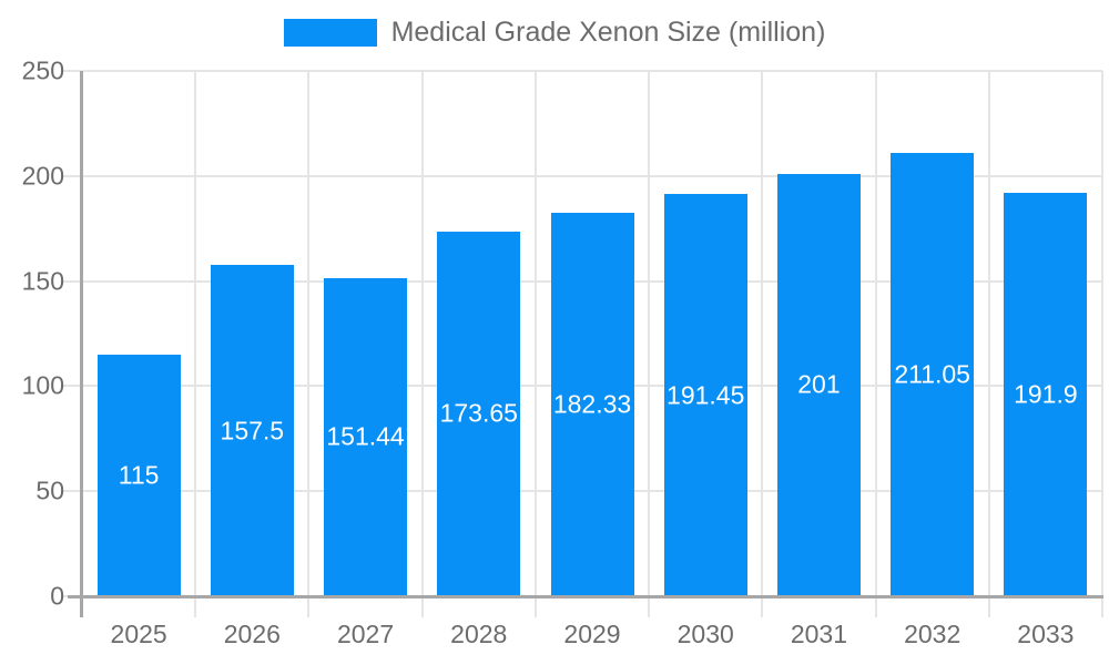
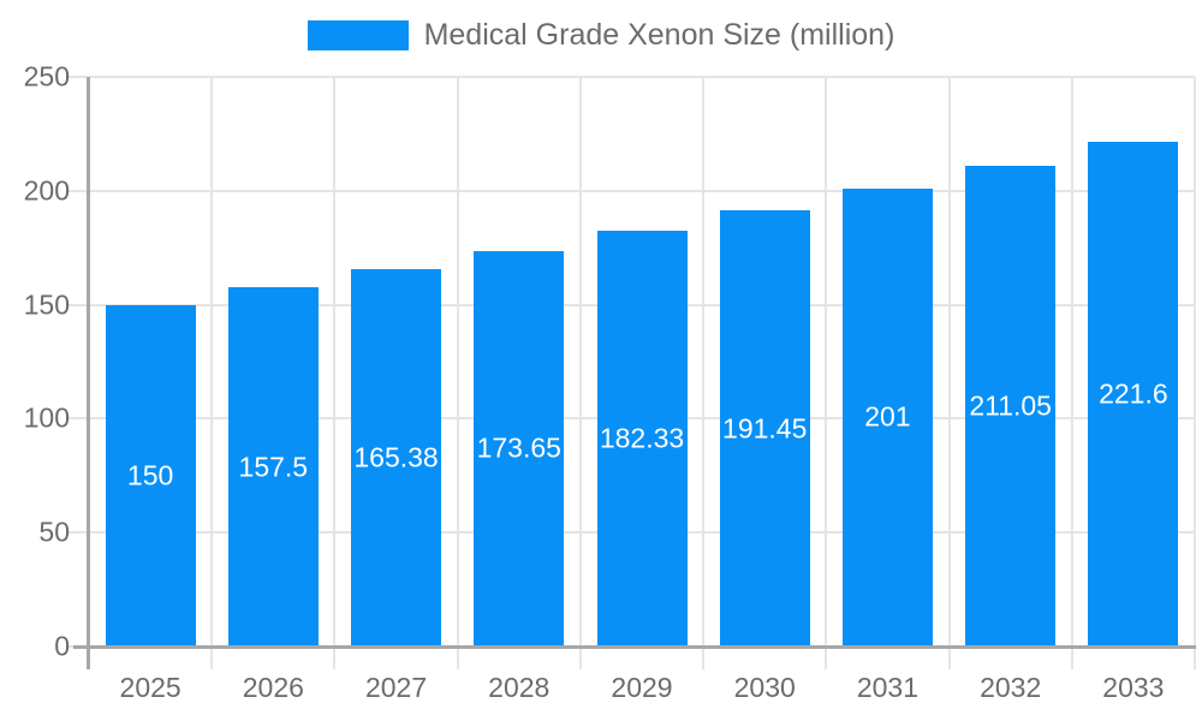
2025: 115 -> 150
2027: 151.44 -> 165.38
2033: 191.9 -> 221.6
